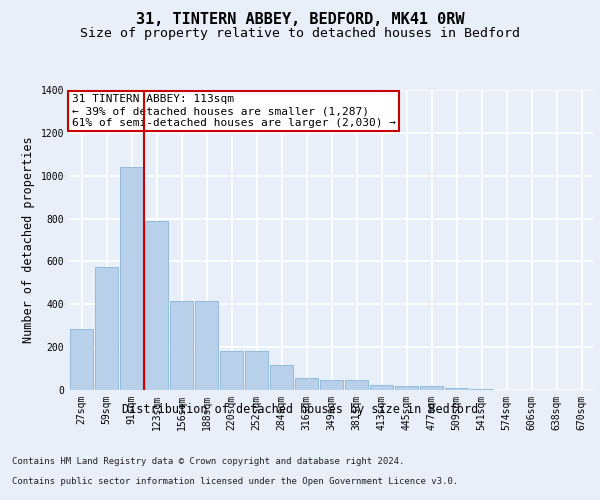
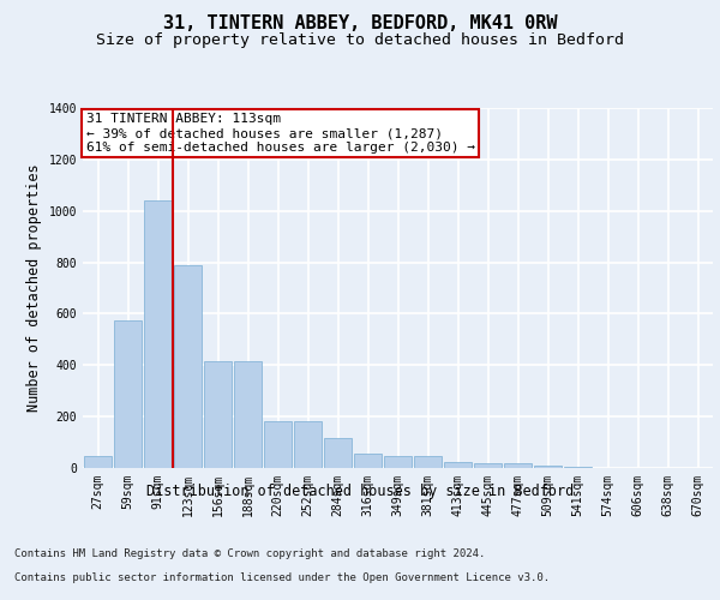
27sqm: 285 -> 45
